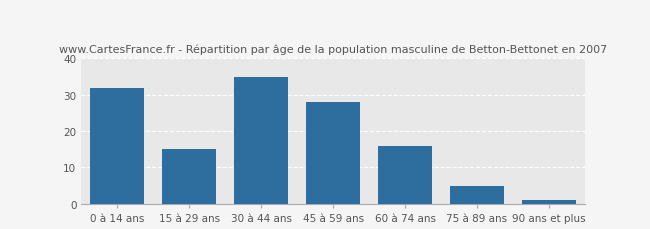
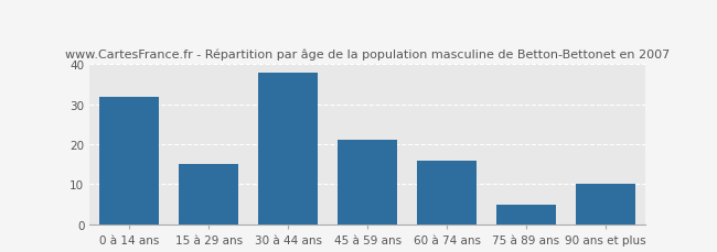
30 à 44 ans: 35 -> 38
45 à 59 ans: 28 -> 21
90 ans et plus: 1 -> 10
